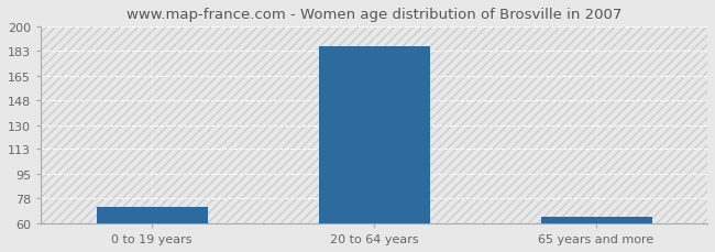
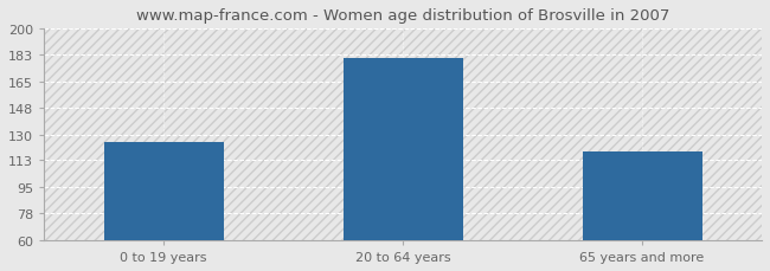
0 to 19 years: 72 -> 125
20 to 64 years: 186 -> 181
65 years and more: 65 -> 119
